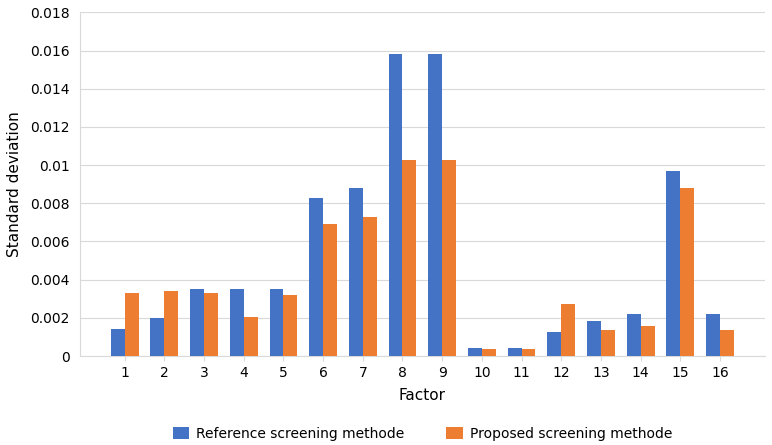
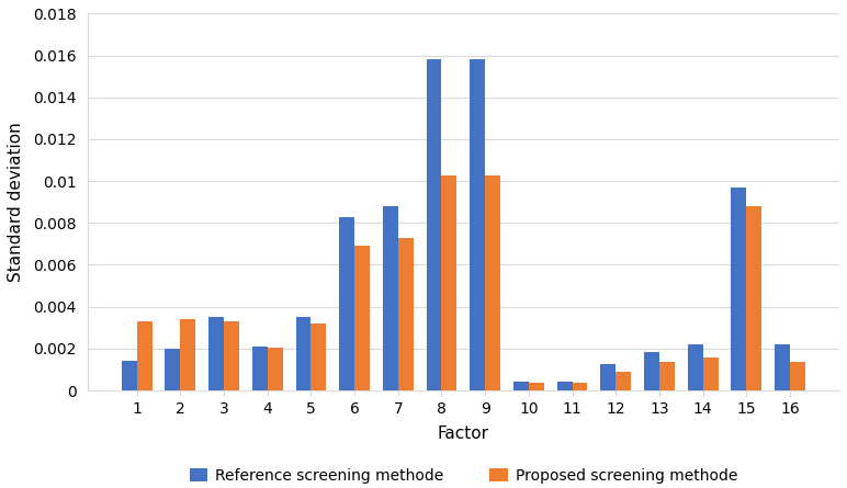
Reference screening methode/4: 0.0035 -> 0.0021
Proposed screening methode/12: 0.0027 -> 0.0009
